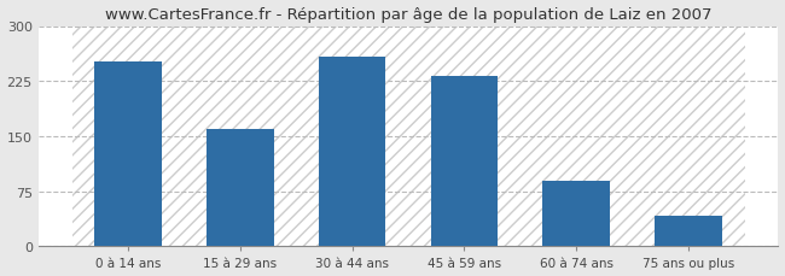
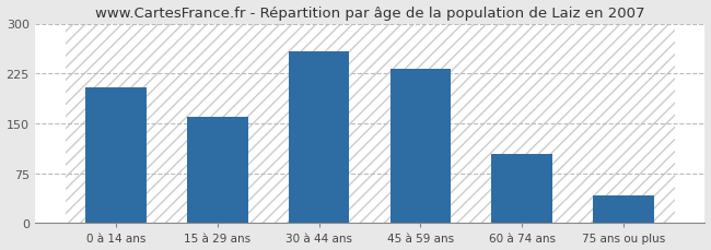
0 à 14 ans: 252 -> 204
60 à 74 ans: 90 -> 104
